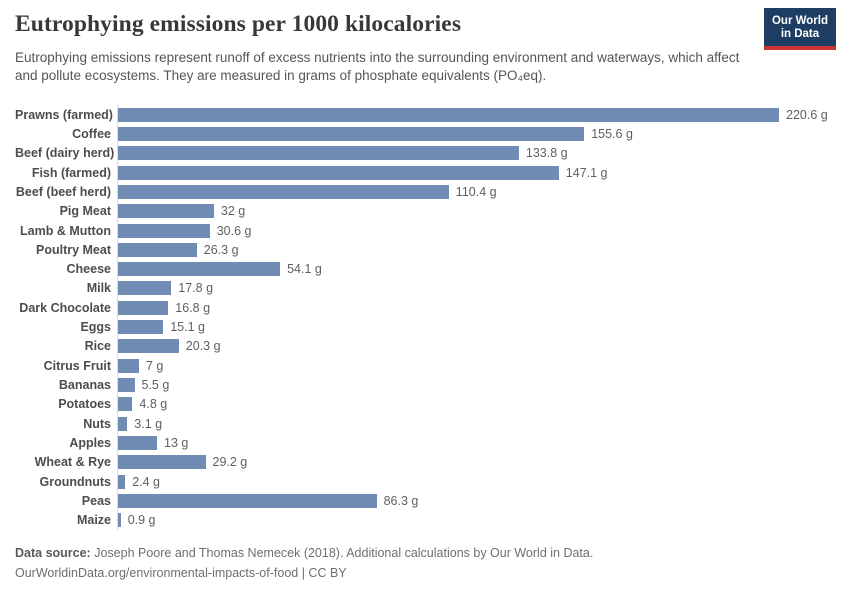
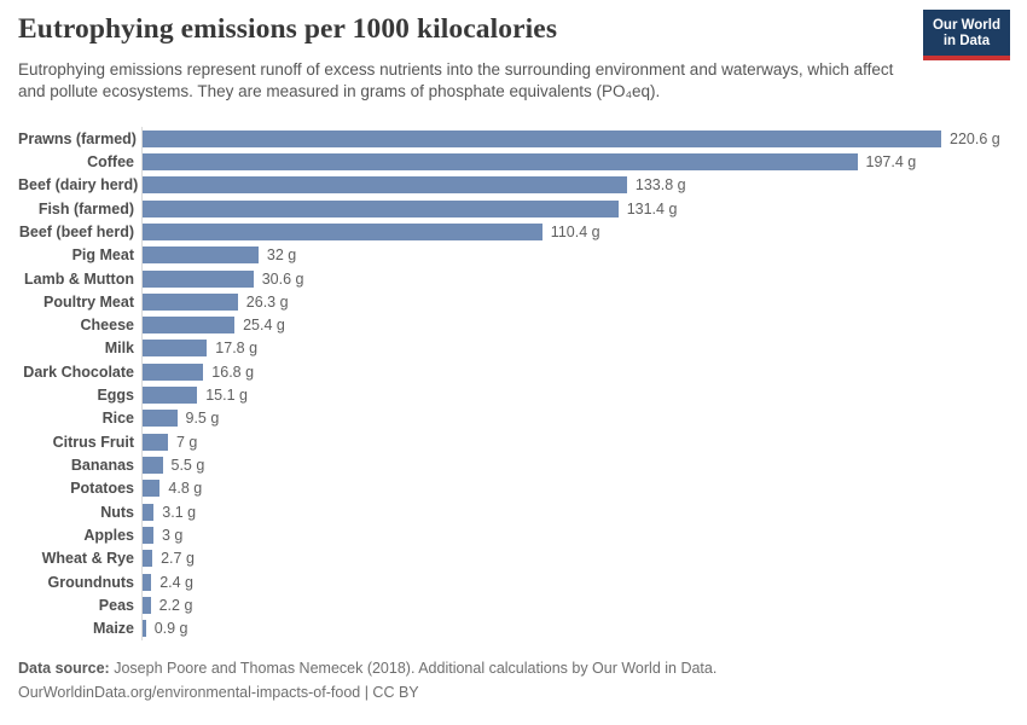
Coffee: 155.6 -> 197.4
Fish (farmed): 147.1 -> 131.4
Cheese: 54.1 -> 25.4
Rice: 20.3 -> 9.5
Apples: 13 -> 3
Wheat & Rye: 29.2 -> 2.7
Peas: 86.3 -> 2.2
